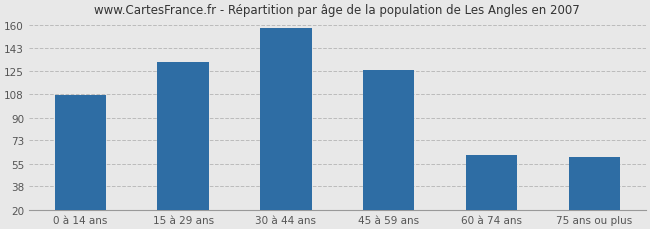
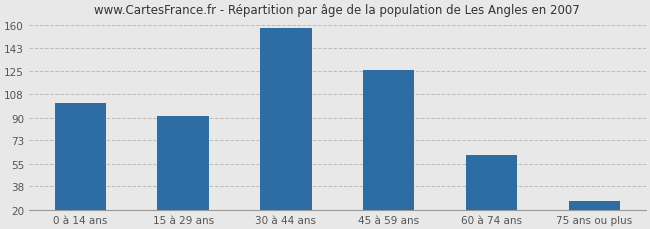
0 à 14 ans: 107 -> 101
15 à 29 ans: 132 -> 91
75 ans ou plus: 60 -> 27
